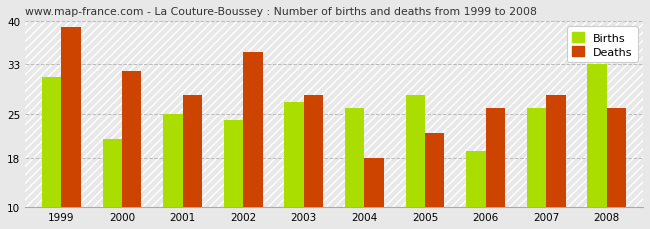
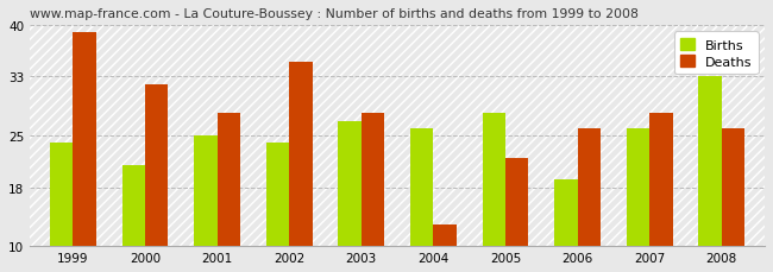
Births/1999: 31 -> 24
Deaths/2004: 18 -> 13
